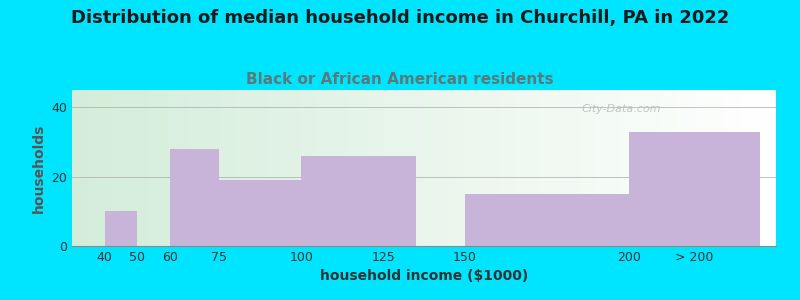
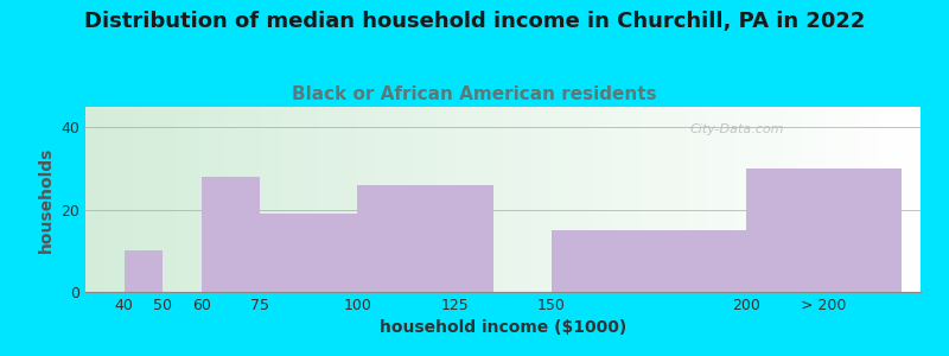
> 200: 33 -> 30
